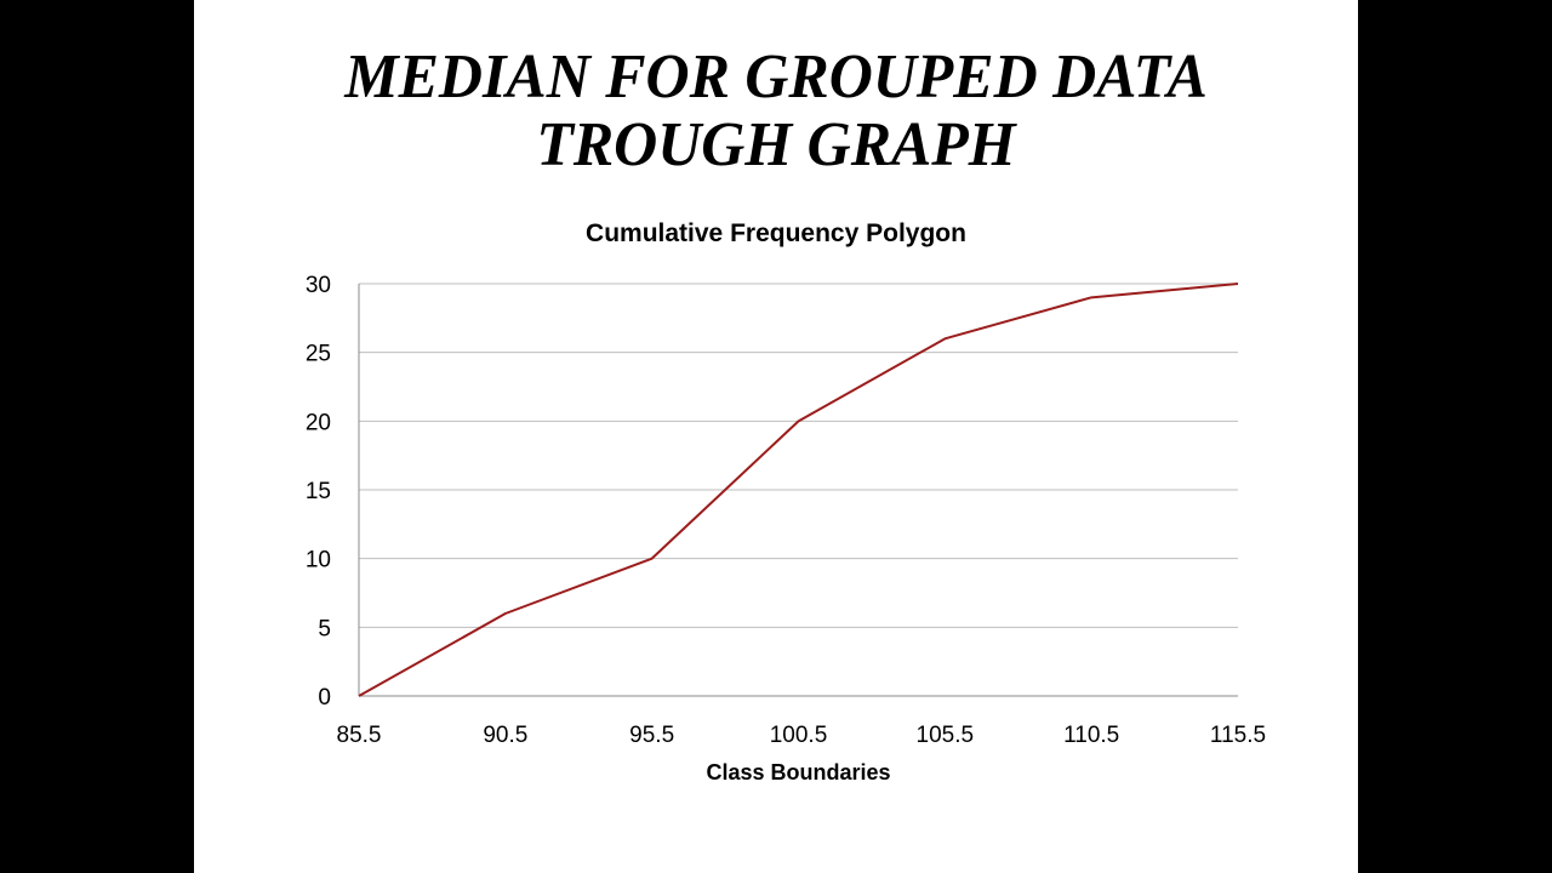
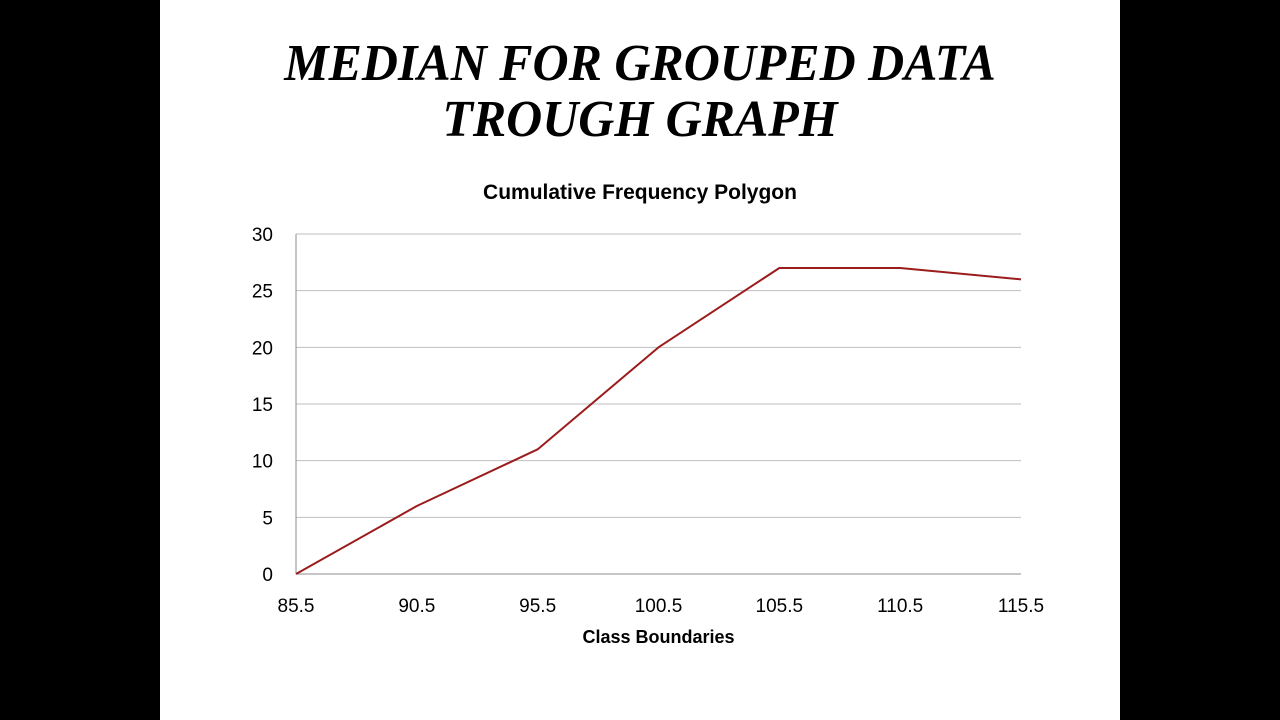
95.5: 10 -> 11
105.5: 26 -> 27
110.5: 29 -> 27
115.5: 30 -> 26
